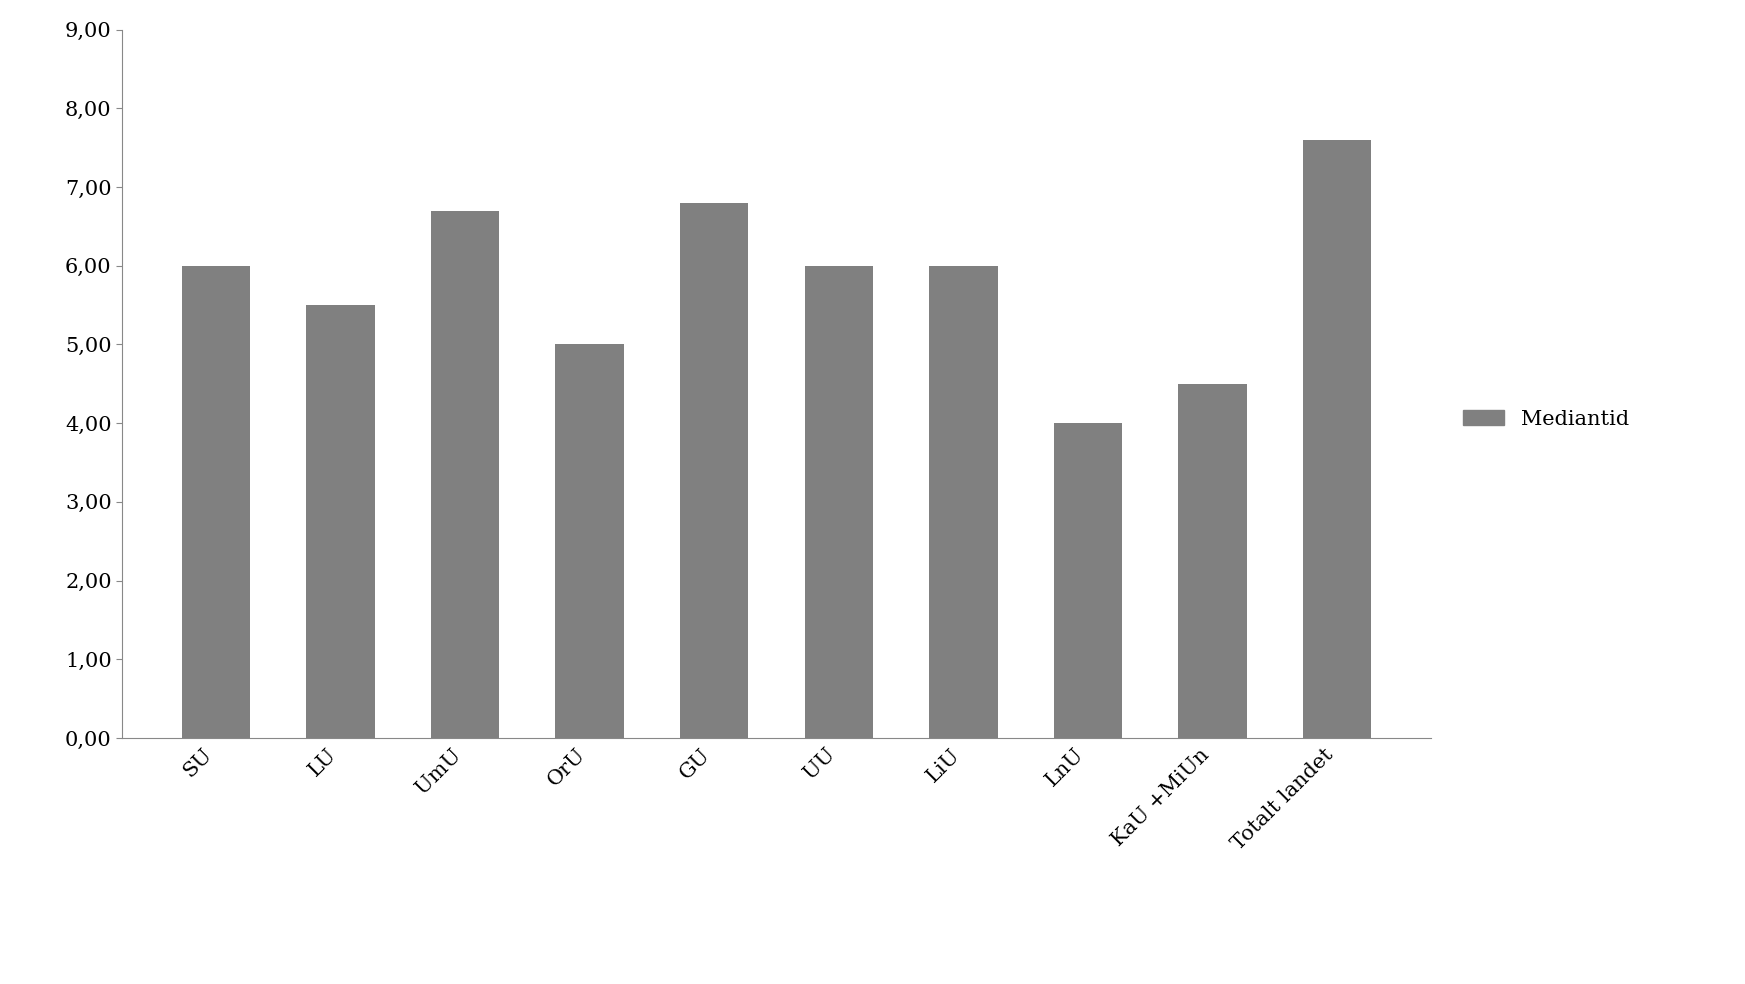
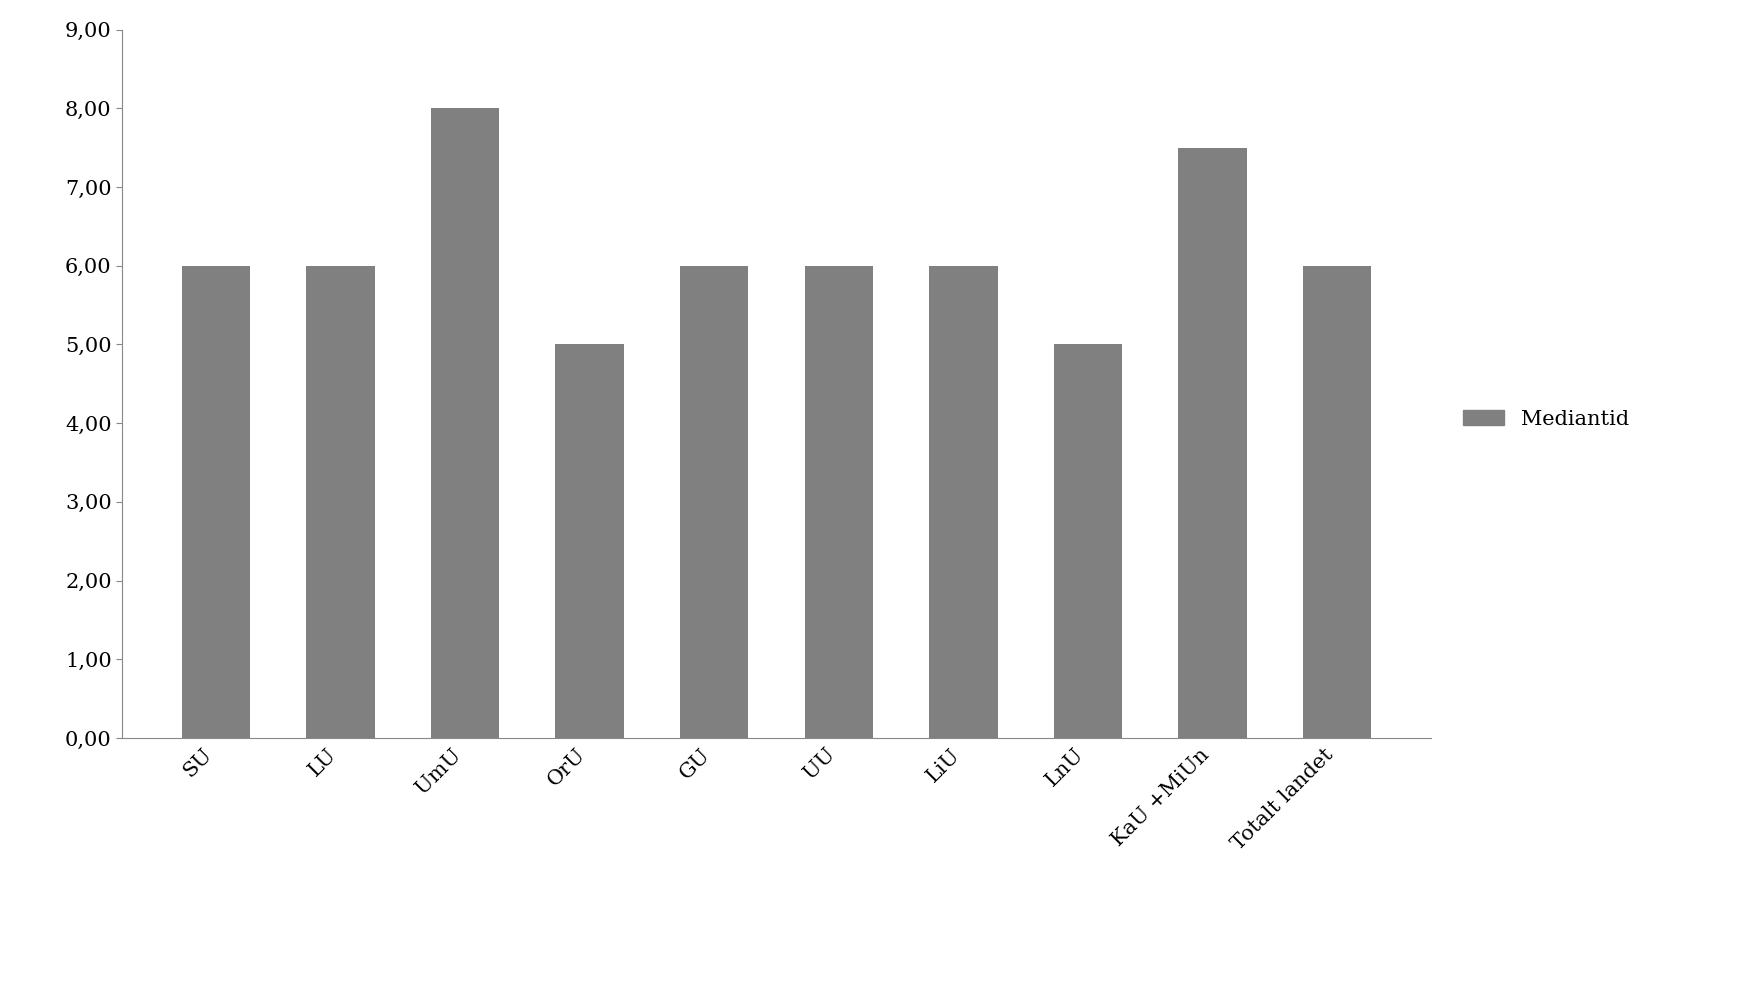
LU: 5,5 -> 6,0
UmU: 6,7 -> 8,0
GU: 6,8 -> 6,0
LnU: 4,0 -> 5,0
KaU +MiUn: 4,5 -> 7,5
Totalt landet: 7,6 -> 6,0
